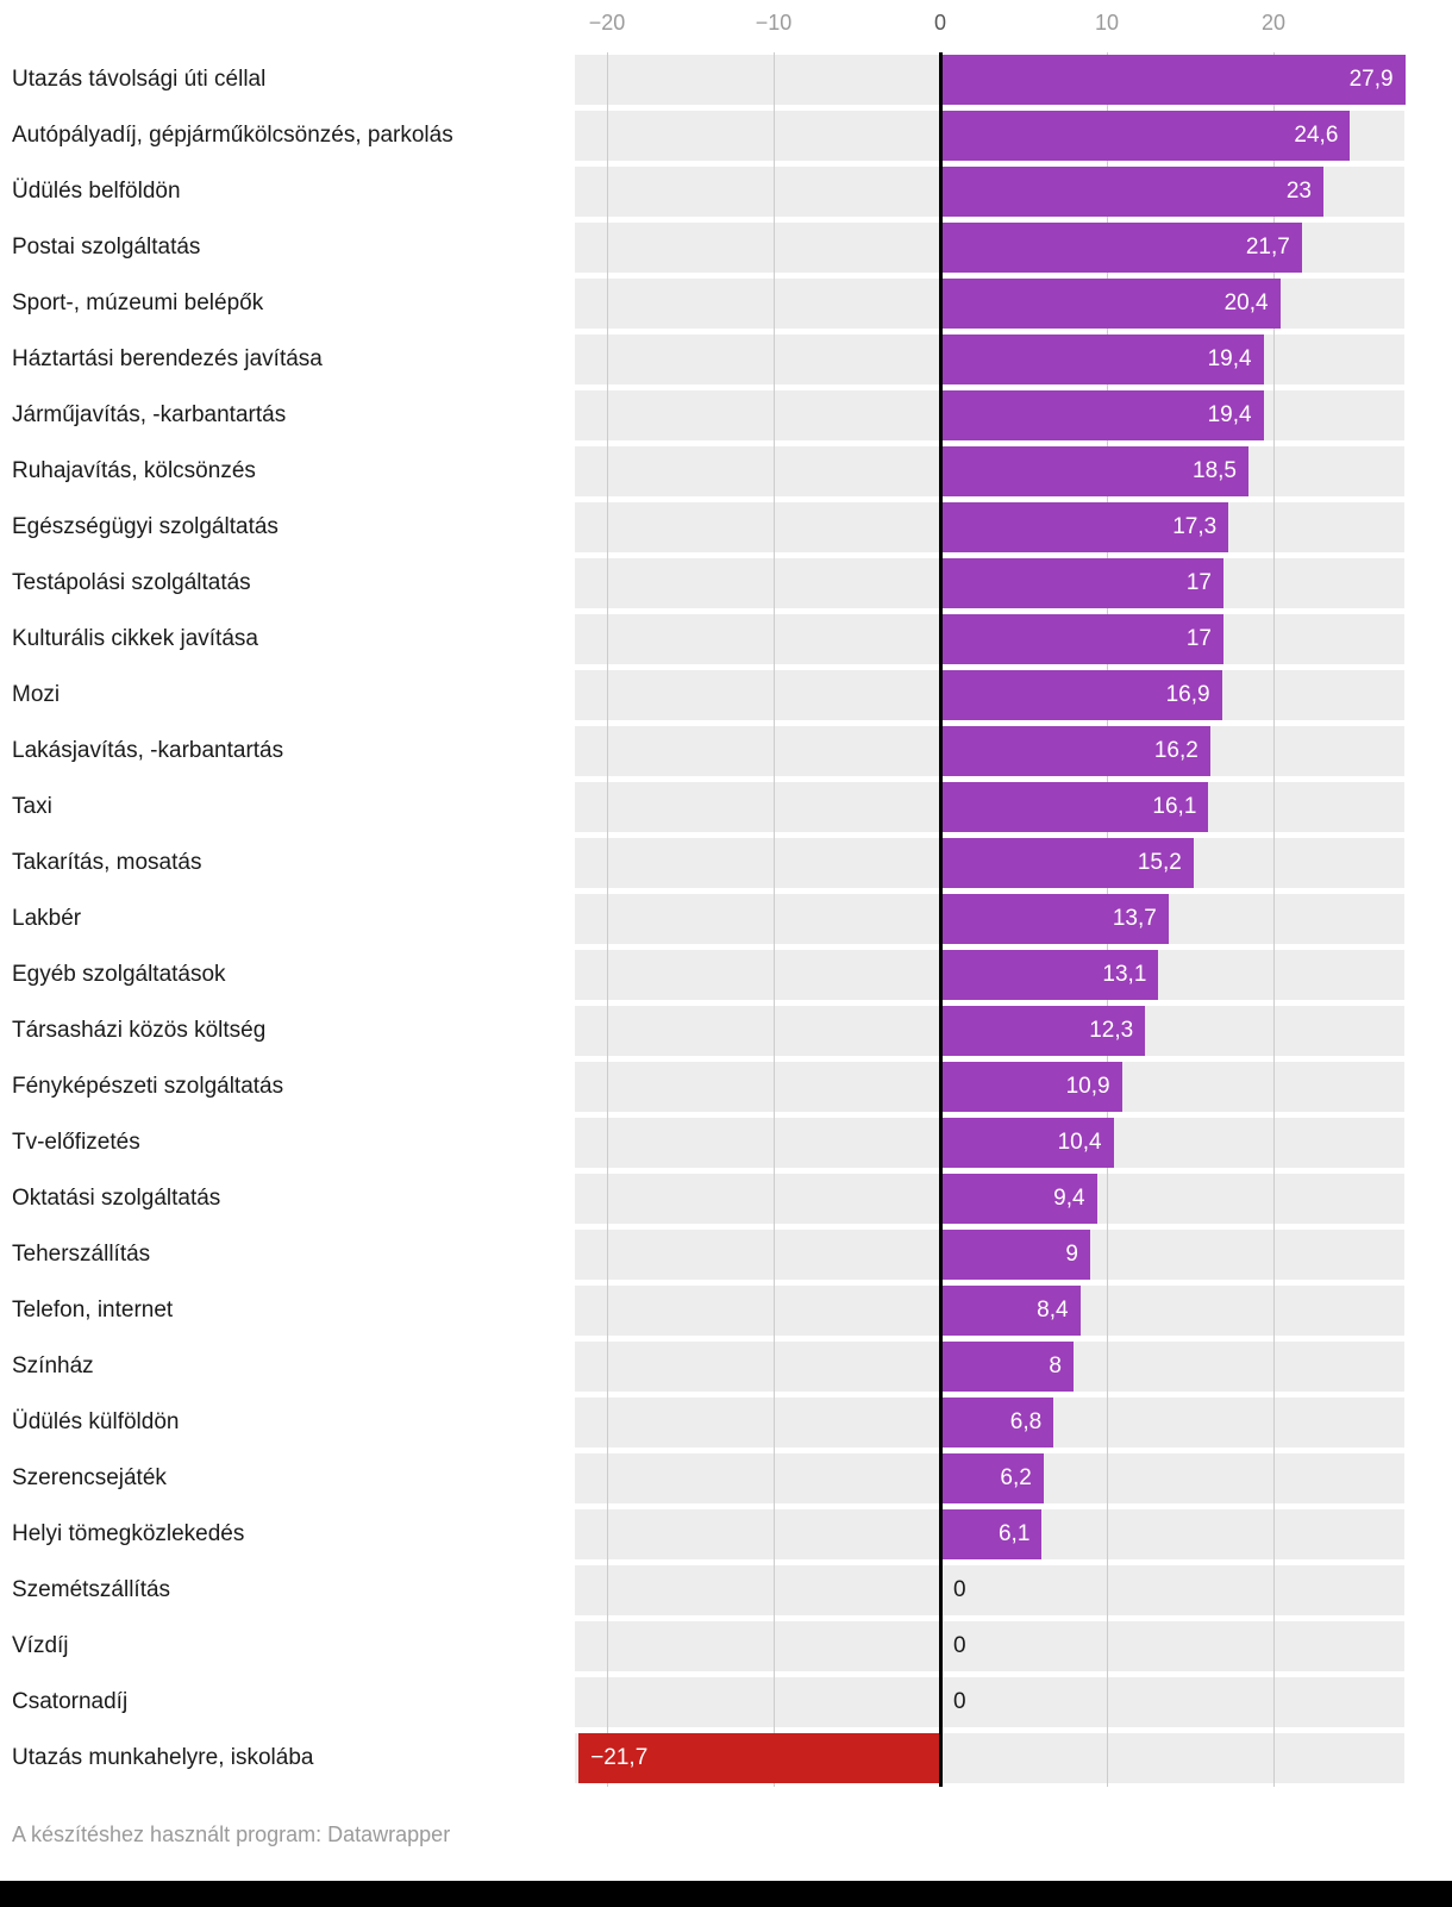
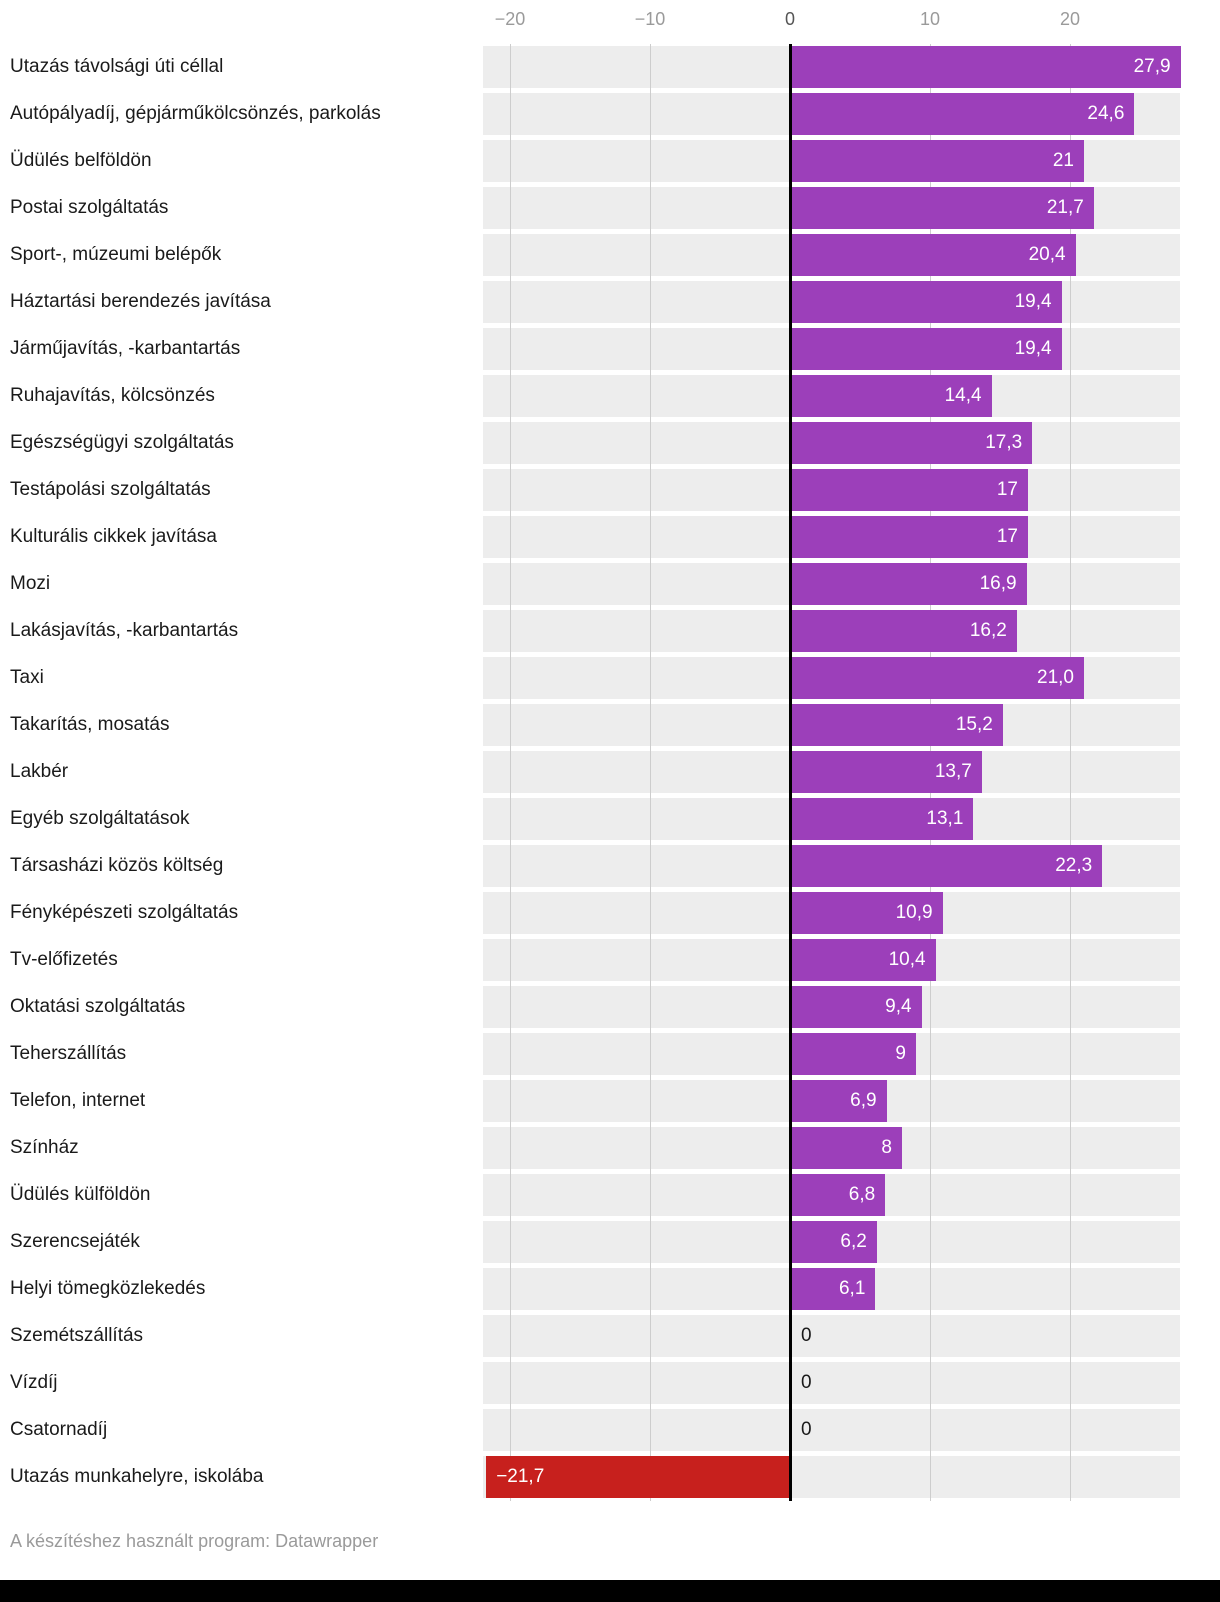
Üdülés belföldön: 23 -> 21
Ruhajavítás, kölcsönzés: 18,5 -> 14,4
Taxi: 16,1 -> 21,0
Társasházi közös költség: 12,3 -> 22,3
Telefon, internet: 8,4 -> 6,9
